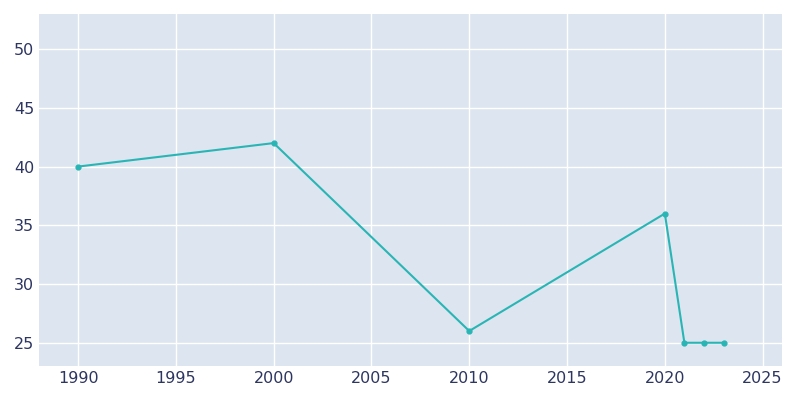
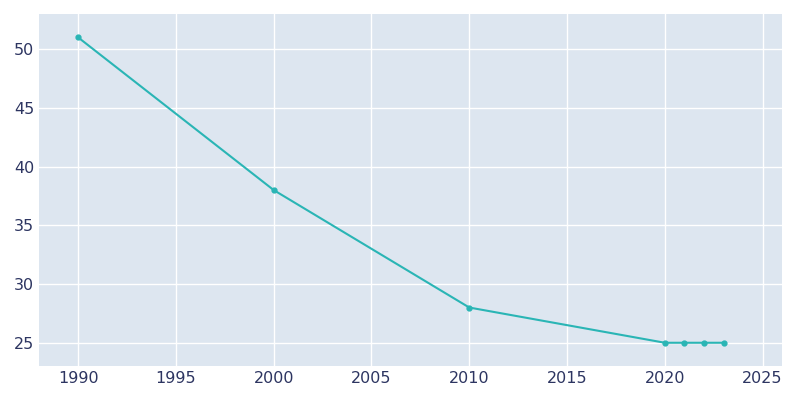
1990: 40 -> 51
2000: 42 -> 38
2010: 26 -> 28
2020: 36 -> 25
